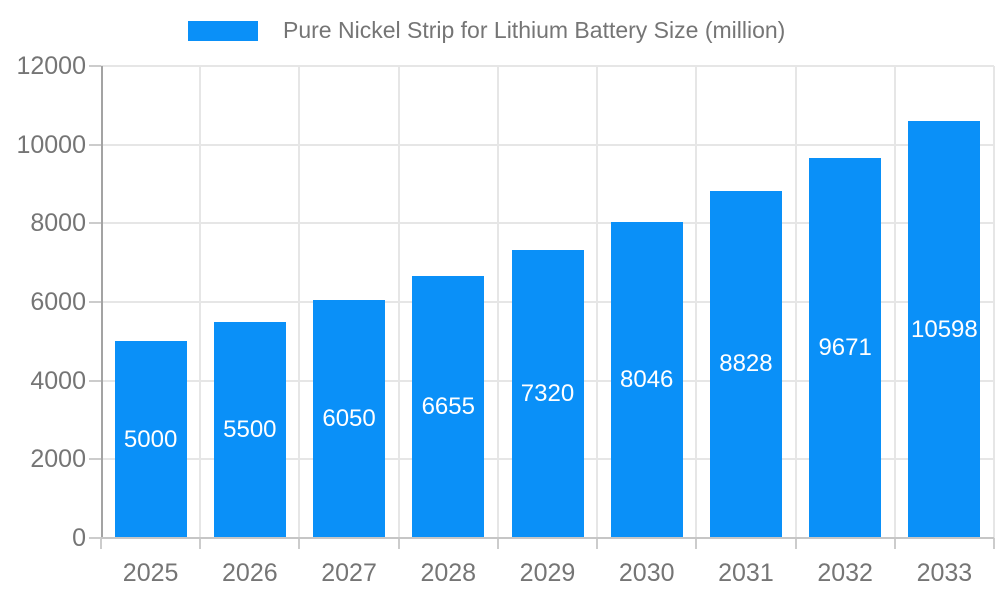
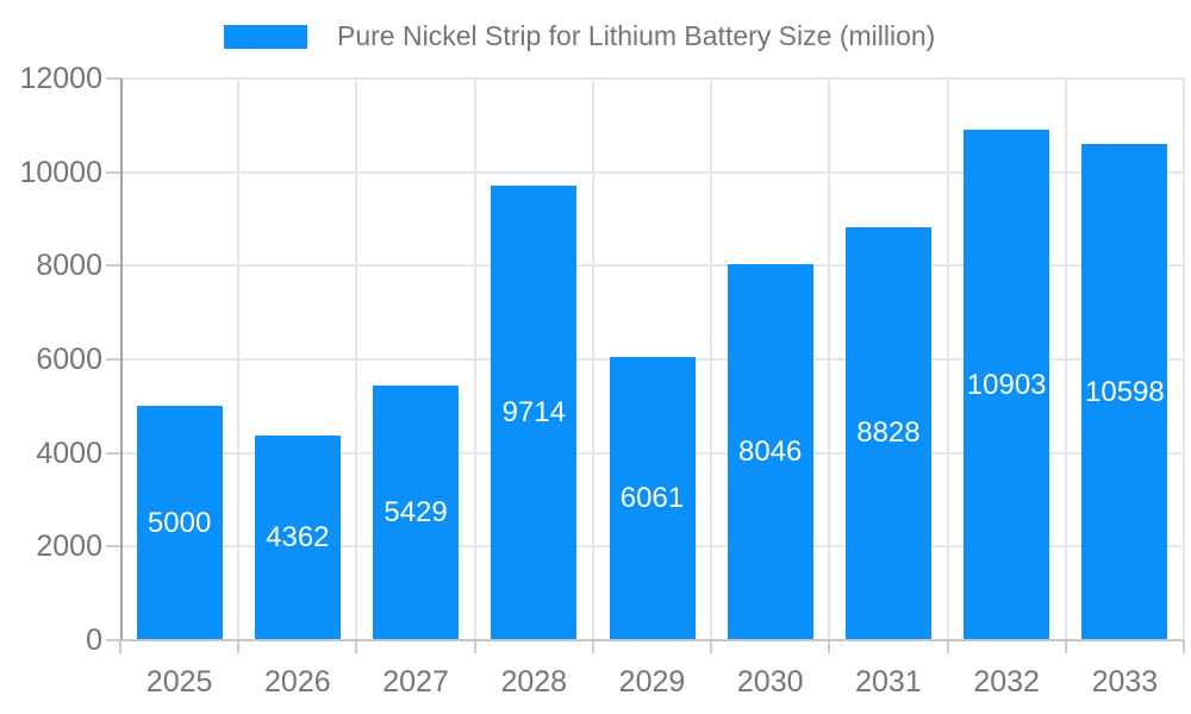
2026: 5500 -> 4362
2027: 6050 -> 5429
2028: 6655 -> 9714
2029: 7320 -> 6061
2032: 9671 -> 10903
